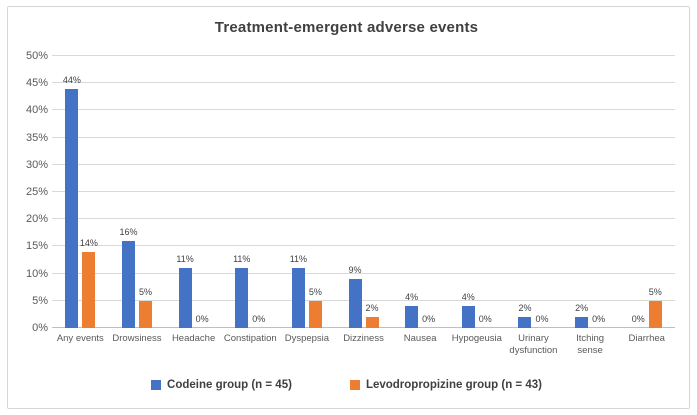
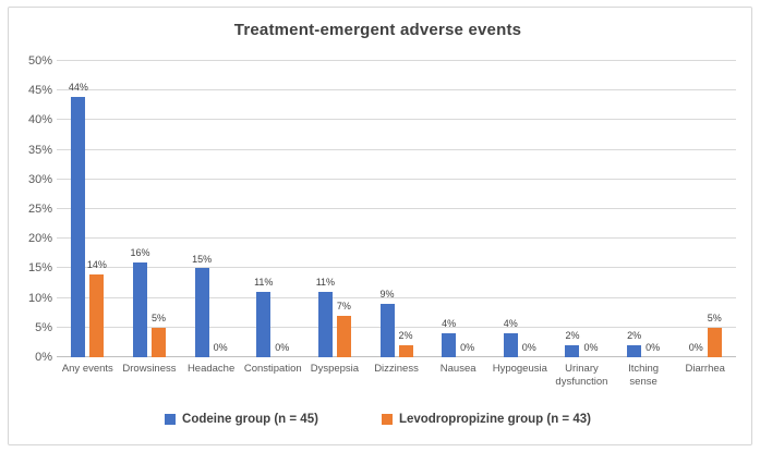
Codeine group (n = 45)/Headache: 11% -> 15%
Levodropropizine group (n = 43)/Dyspepsia: 5% -> 7%
